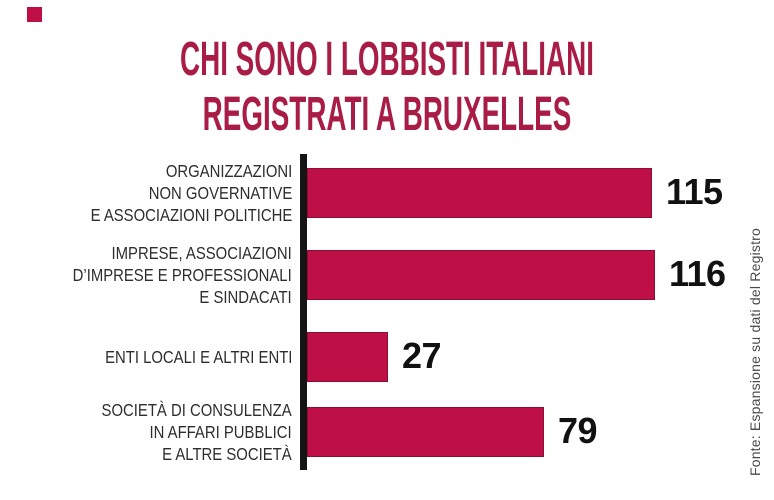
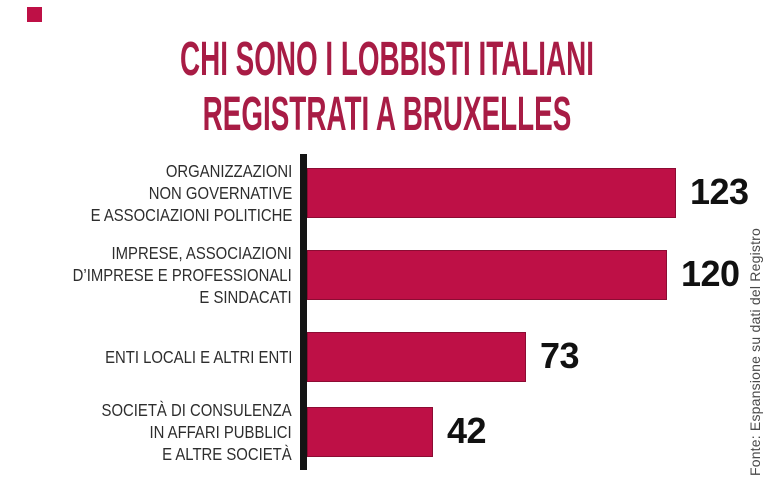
ORGANIZZAZIONI NON GOVERNATIVE E ASSOCIAZIONI POLITICHE: 115 -> 123
IMPRESE, ASSOCIAZIONI D’IMPRESE E PROFESSIONALI E SINDACATI: 116 -> 120
ENTI LOCALI E ALTRI ENTI: 27 -> 73
SOCIETÀ DI CONSULENZA IN AFFARI PUBBLICI E ALTRE SOCIETÀ: 79 -> 42
